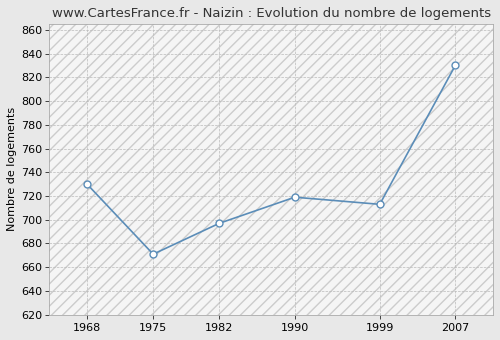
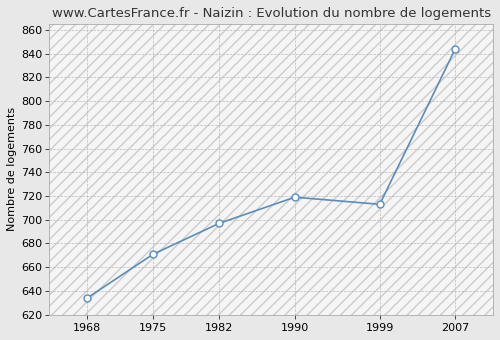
1968: 730 -> 634
2007: 830 -> 844
